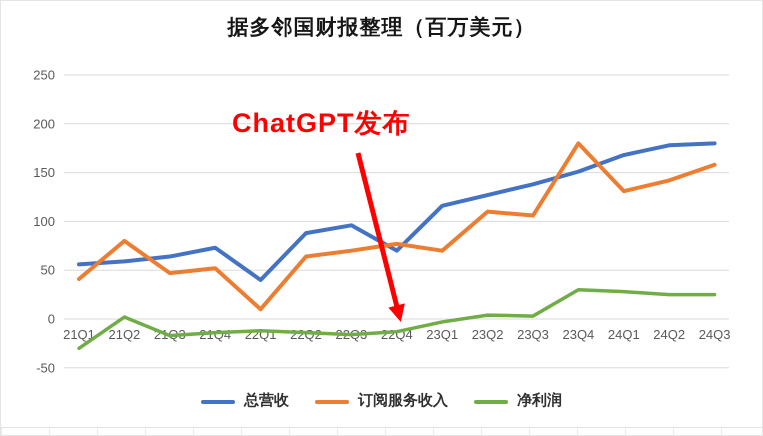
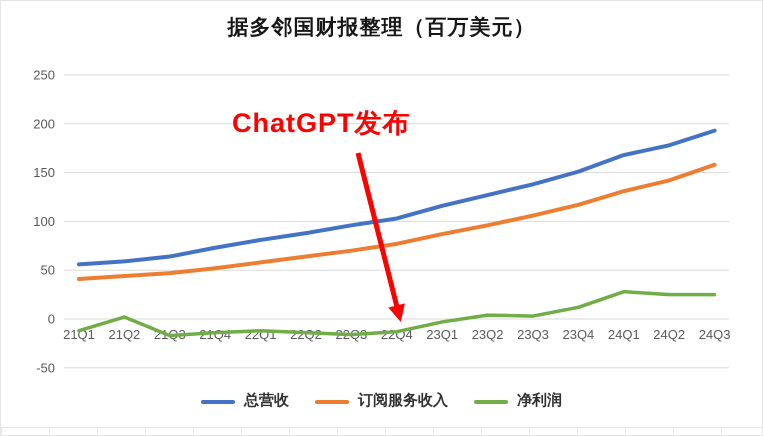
净利润/21Q1: -30 -> -10
订阅服务收入/21Q2: 80 -> 40
总营收/22Q1: 40 -> 80
订阅服务收入/22Q1: 10 -> 60
总营收/22Q4: 70 -> 100
订阅服务收入/23Q1: 70 -> 90
订阅服务收入/23Q2: 110 -> 100
订阅服务收入/23Q4: 180 -> 120
净利润/23Q4: 30 -> 10
总营收/24Q3: 180 -> 190
